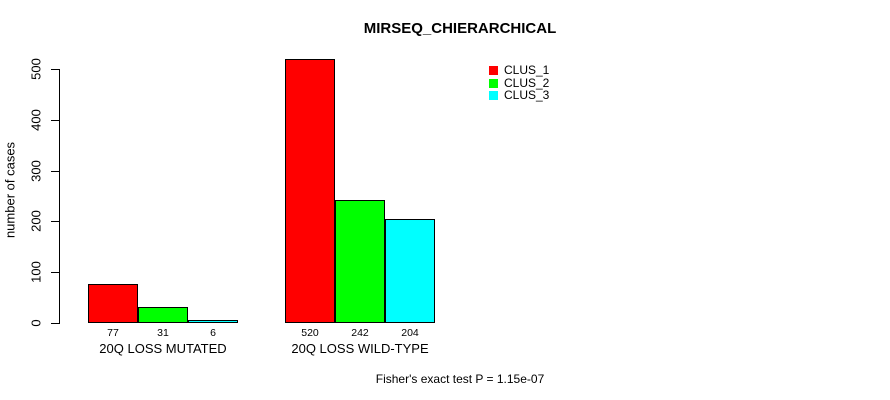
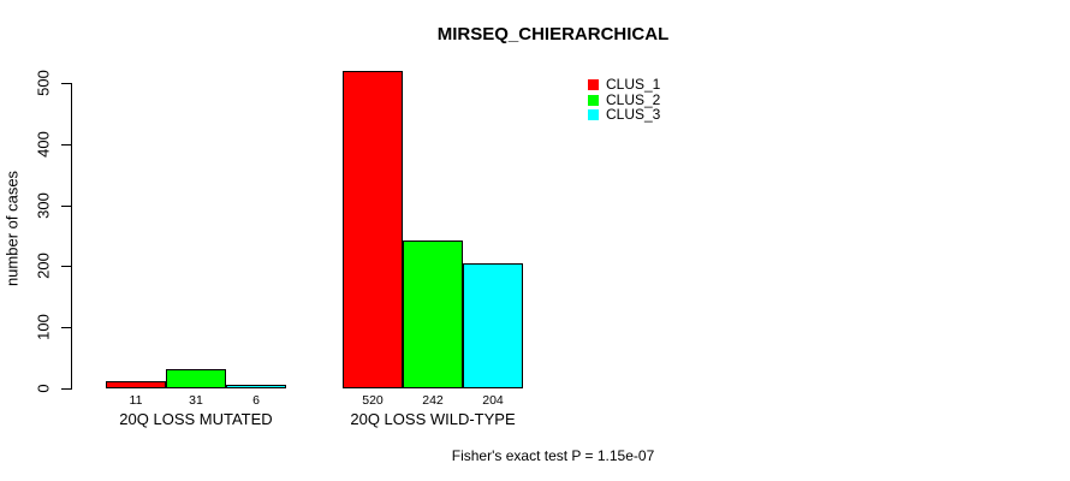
CLUS_1/20Q LOSS MUTATED: 77 -> 11
